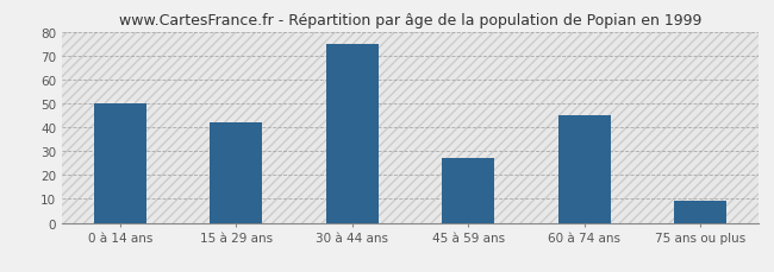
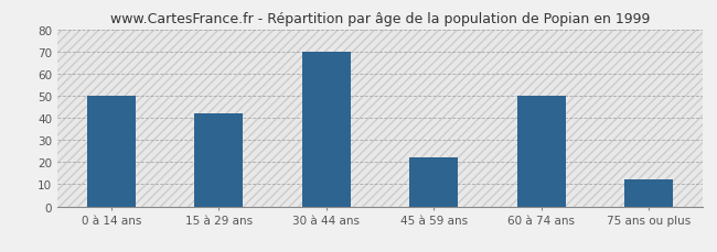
30 à 44 ans: 75 -> 70
45 à 59 ans: 27 -> 22
60 à 74 ans: 45 -> 50
75 ans ou plus: 9 -> 12
